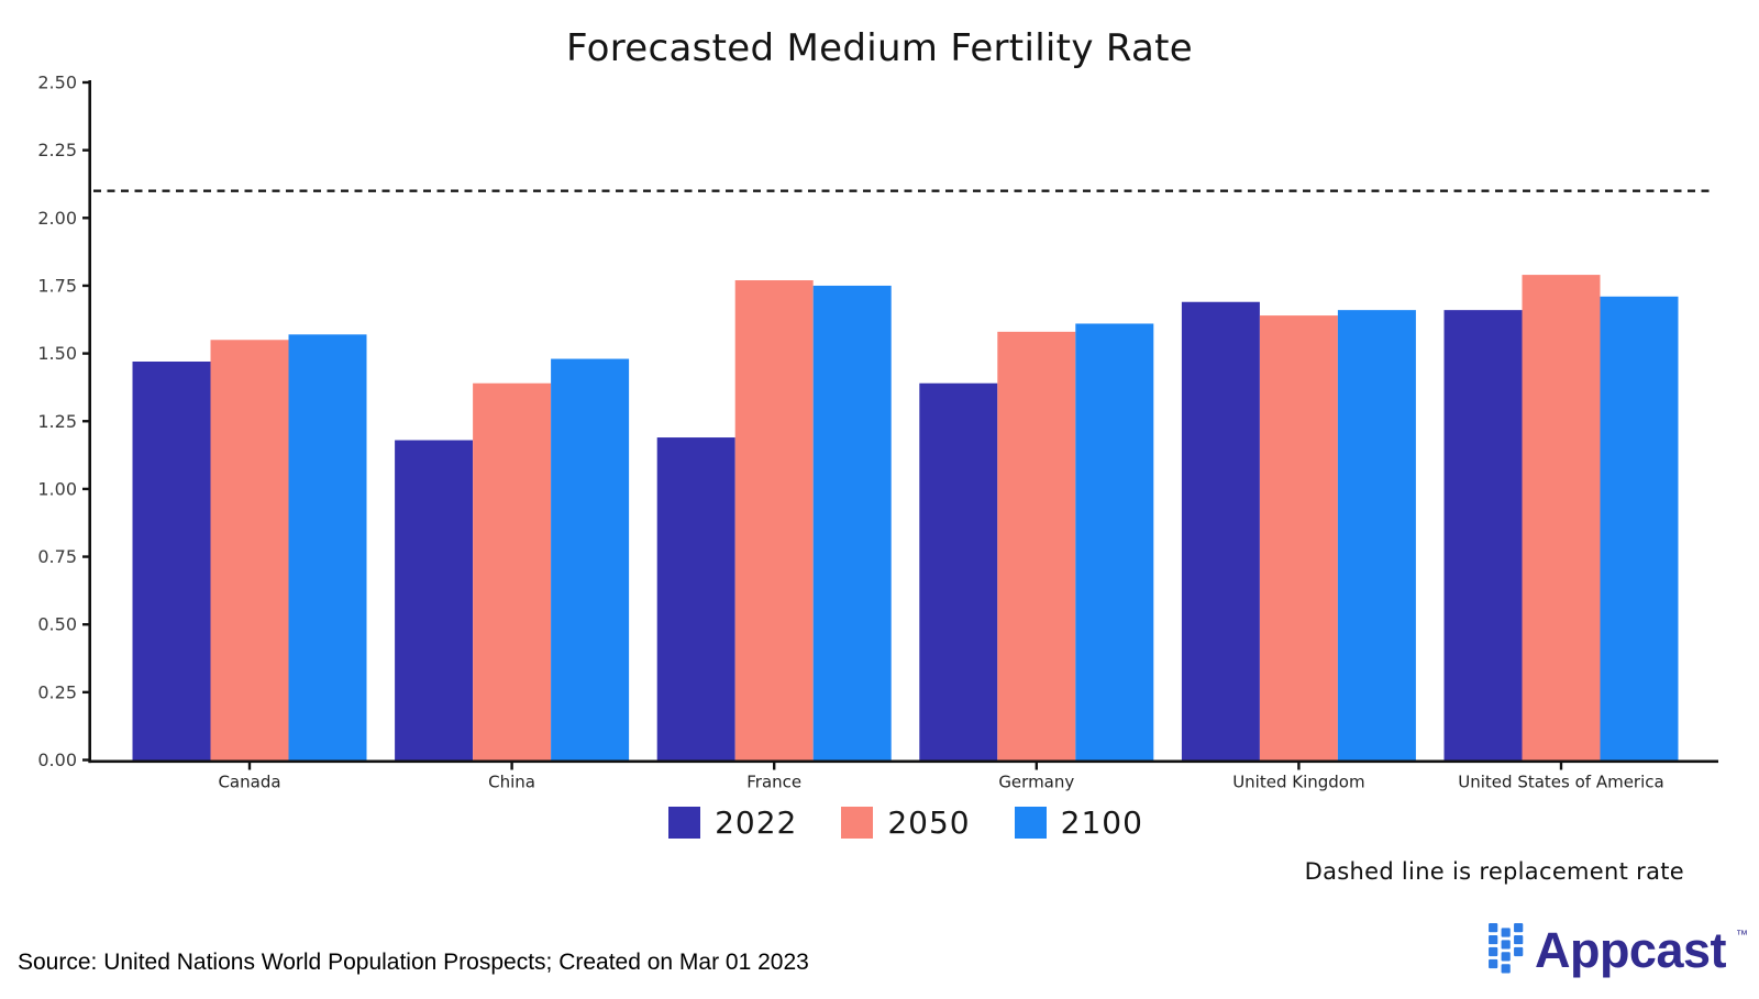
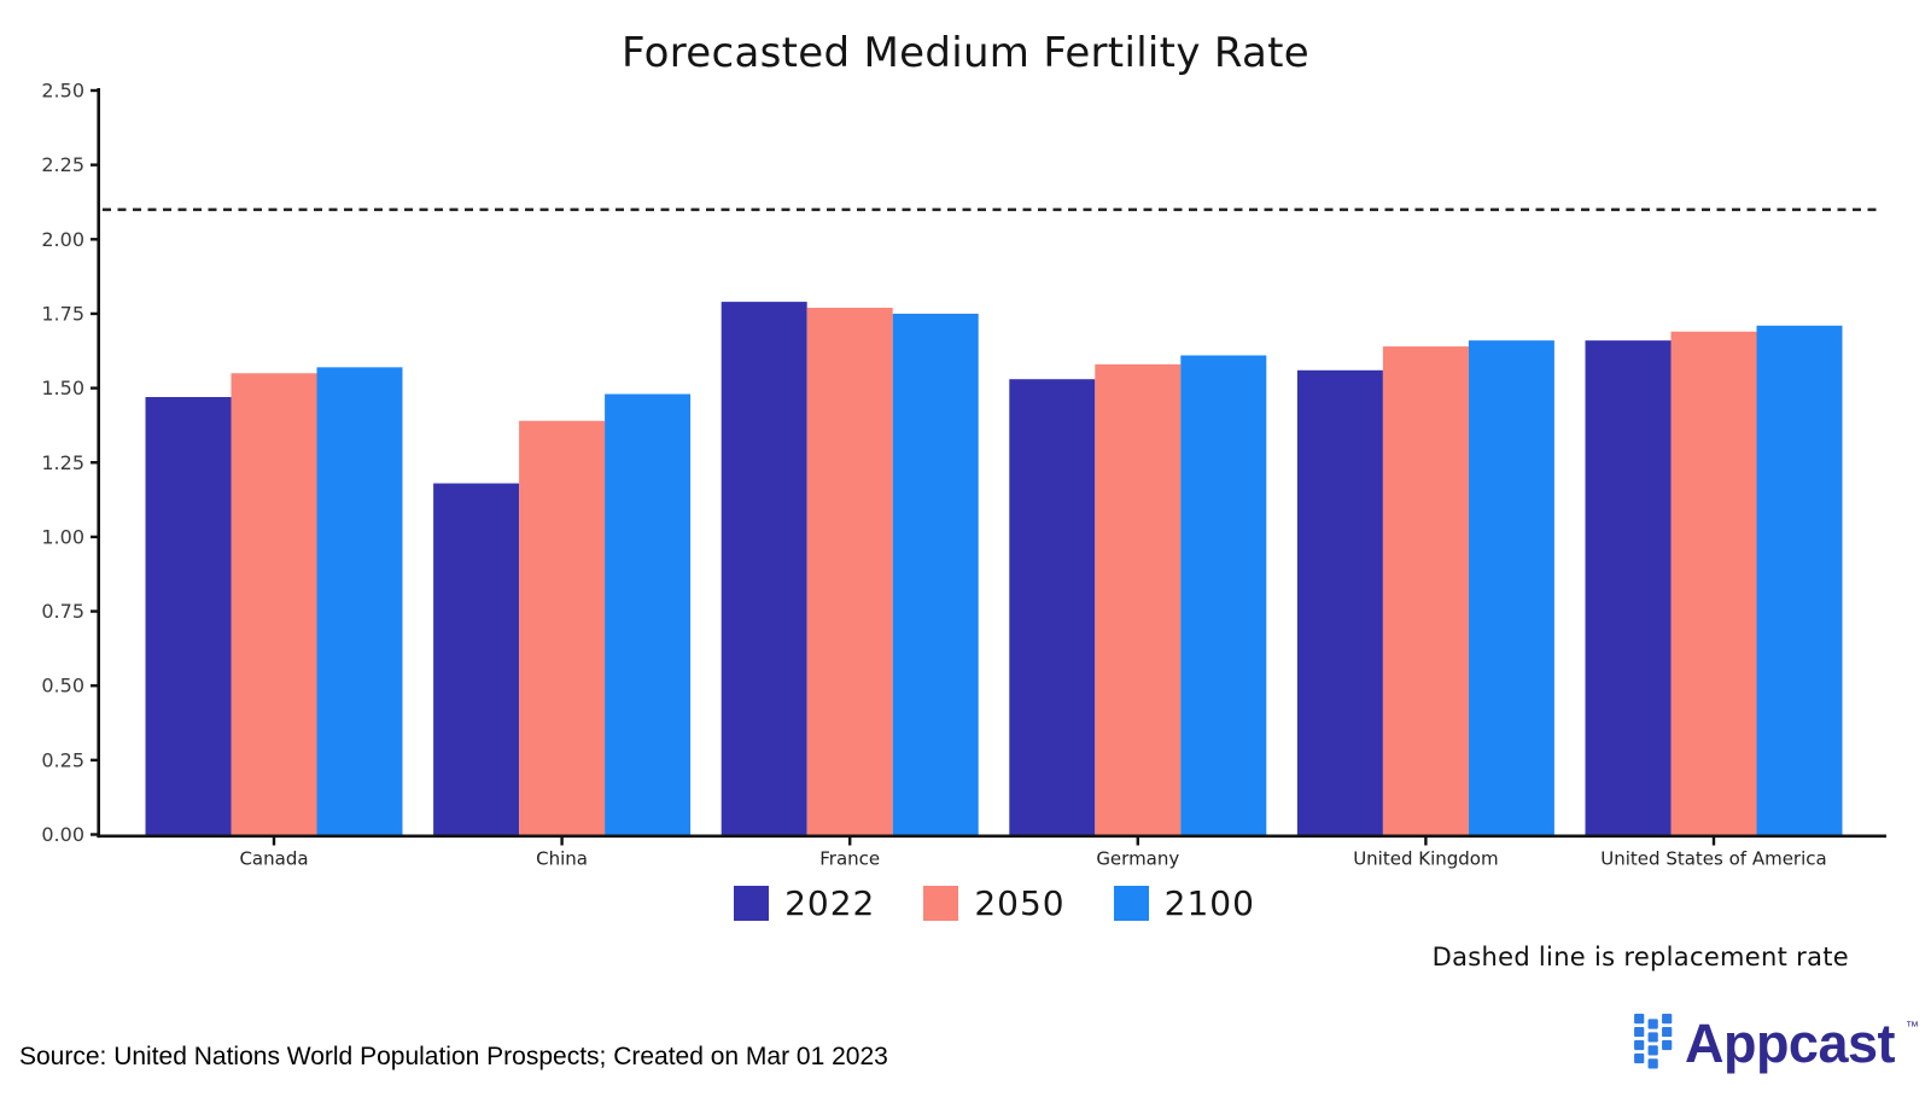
2022/France: 1.19 -> 1.79
2022/Germany: 1.39 -> 1.53
2022/United Kingdom: 1.69 -> 1.56
2050/United States of America: 1.79 -> 1.69
